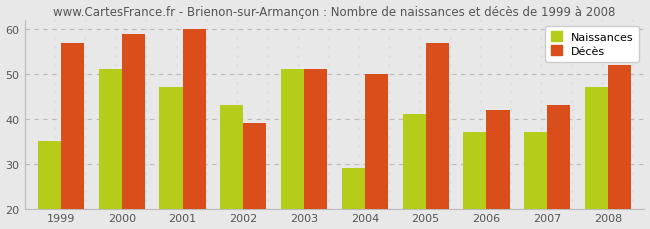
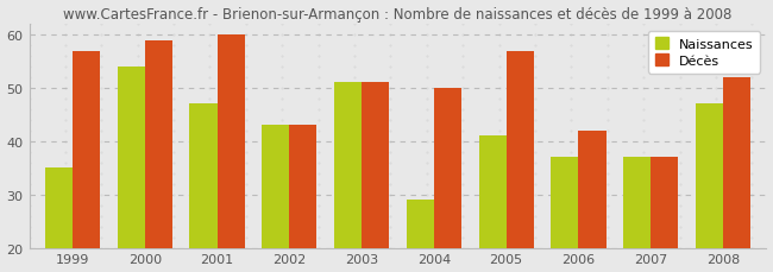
Naissances/2000: 51 -> 54
Décès/2002: 39 -> 43
Décès/2007: 43 -> 37
